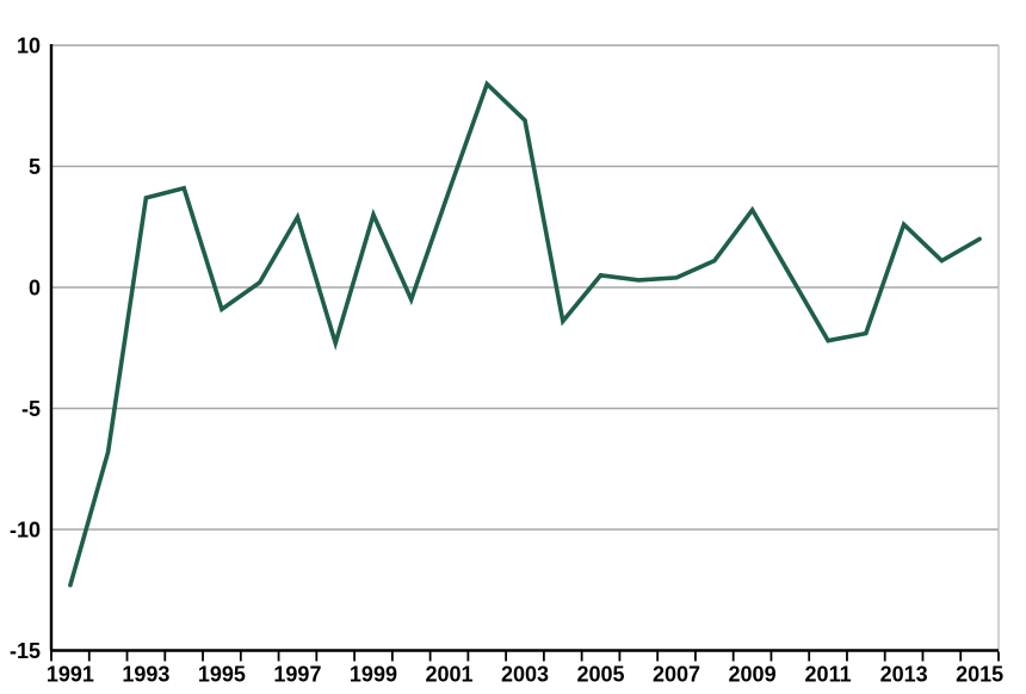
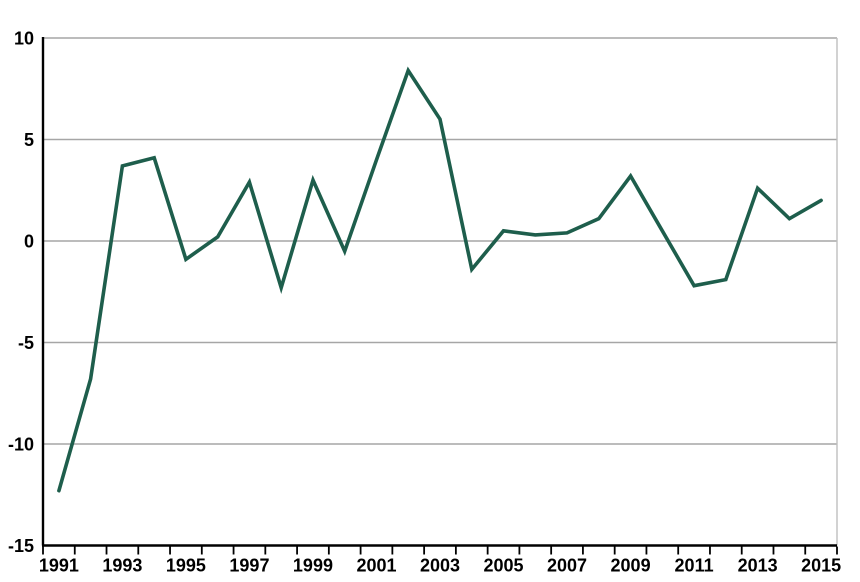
2003: 6.9 -> 6.0
